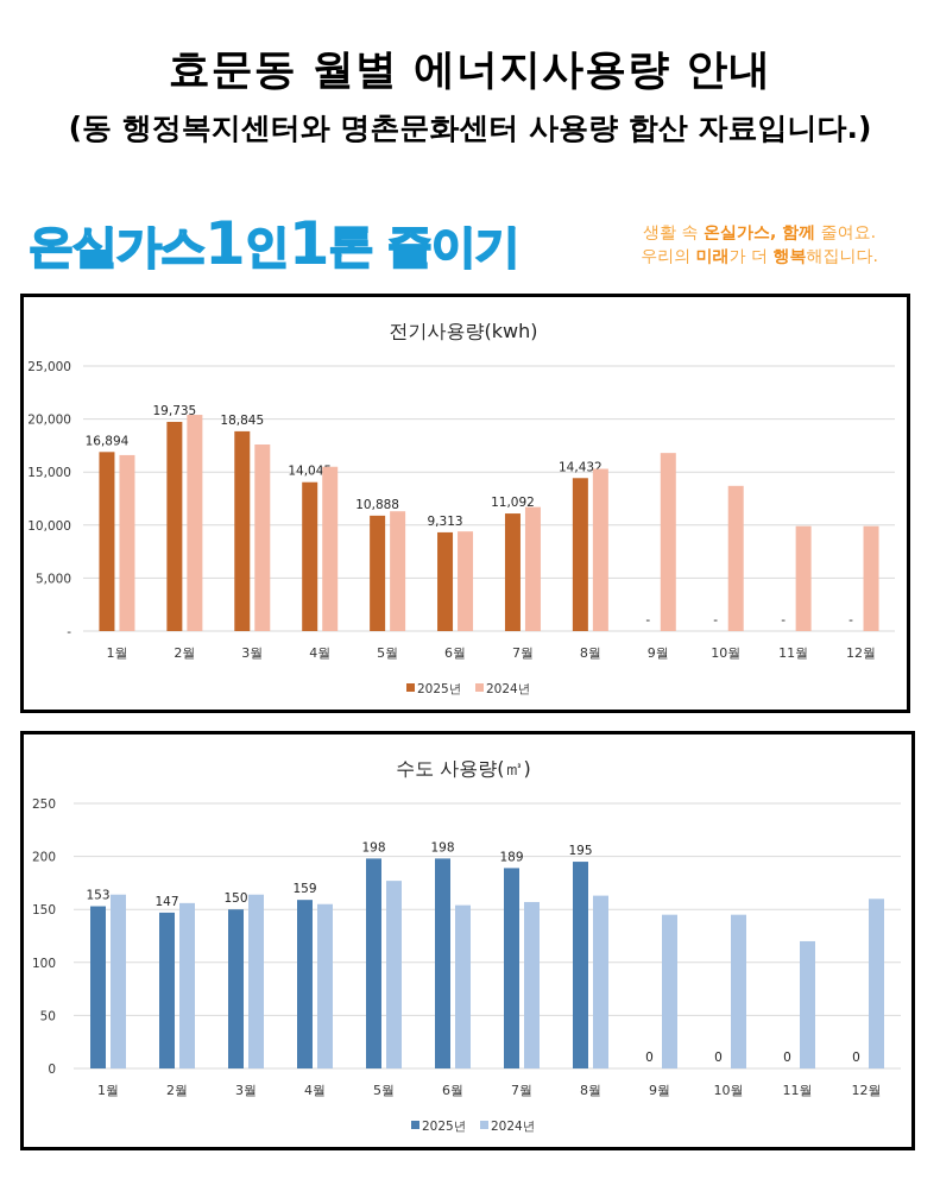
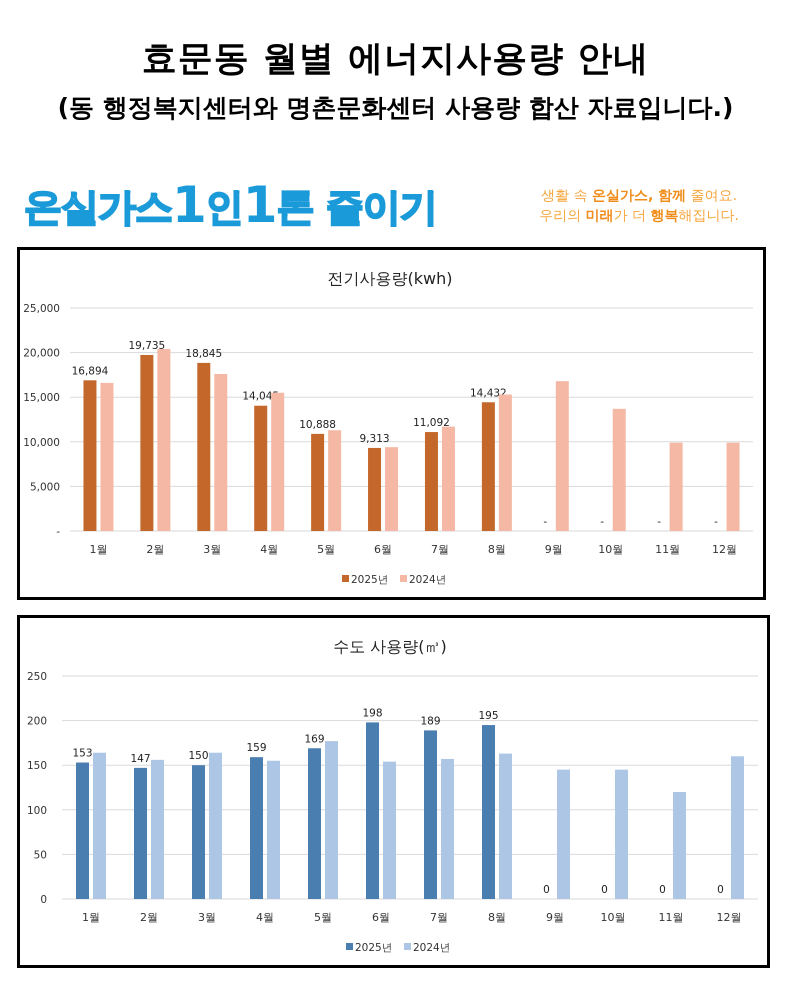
수도 사용량(㎥)/2025년/5월: 198 -> 169
